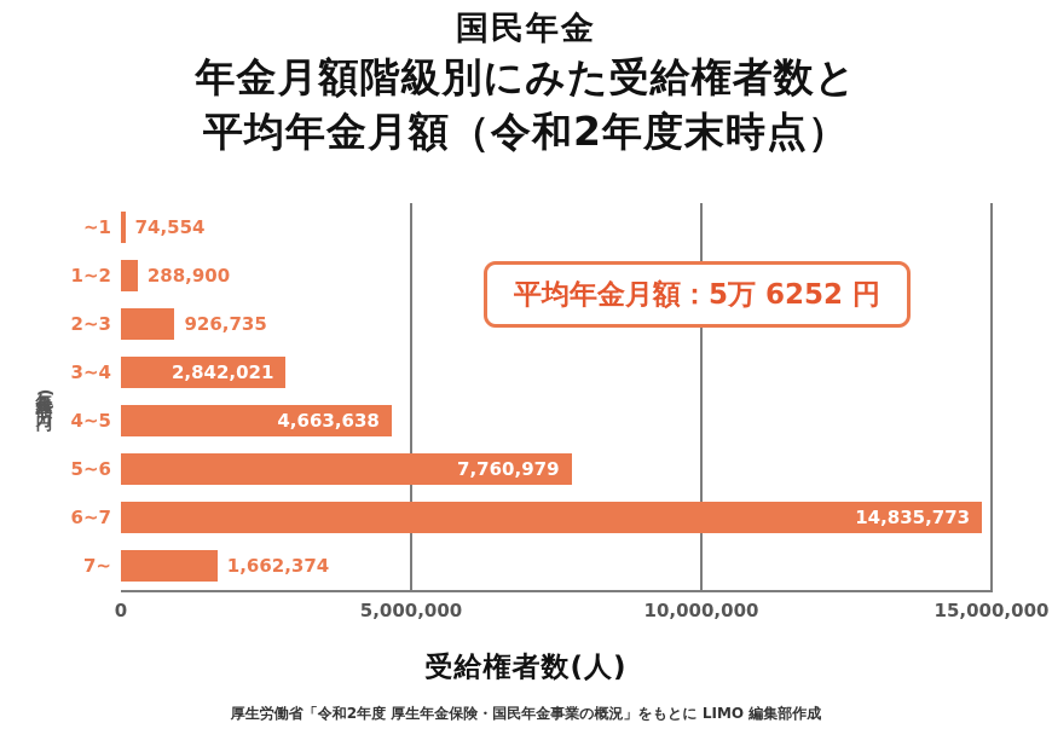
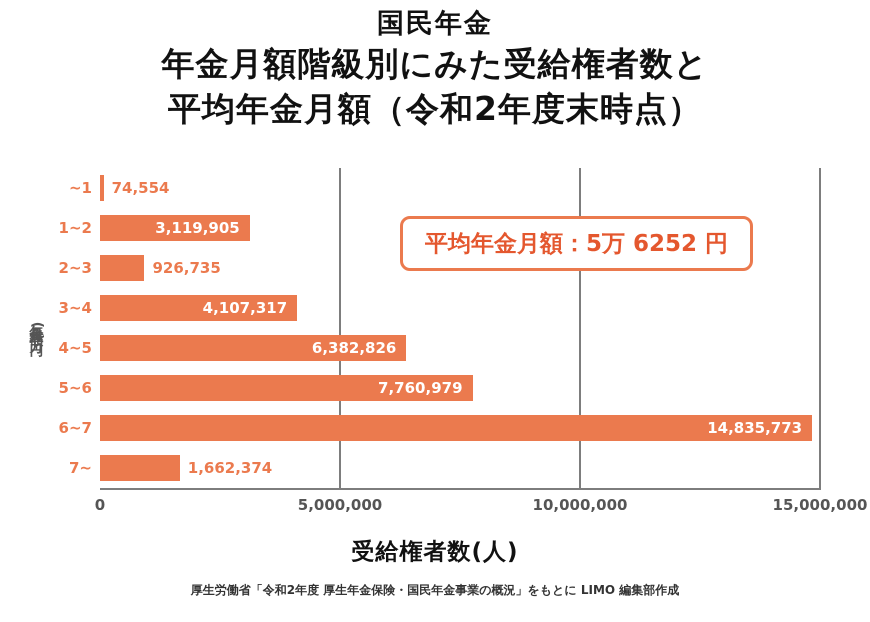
1~2: 288,900 -> 3,119,905
3~4: 2,842,021 -> 4,107,317
4~5: 4,663,638 -> 6,382,826
